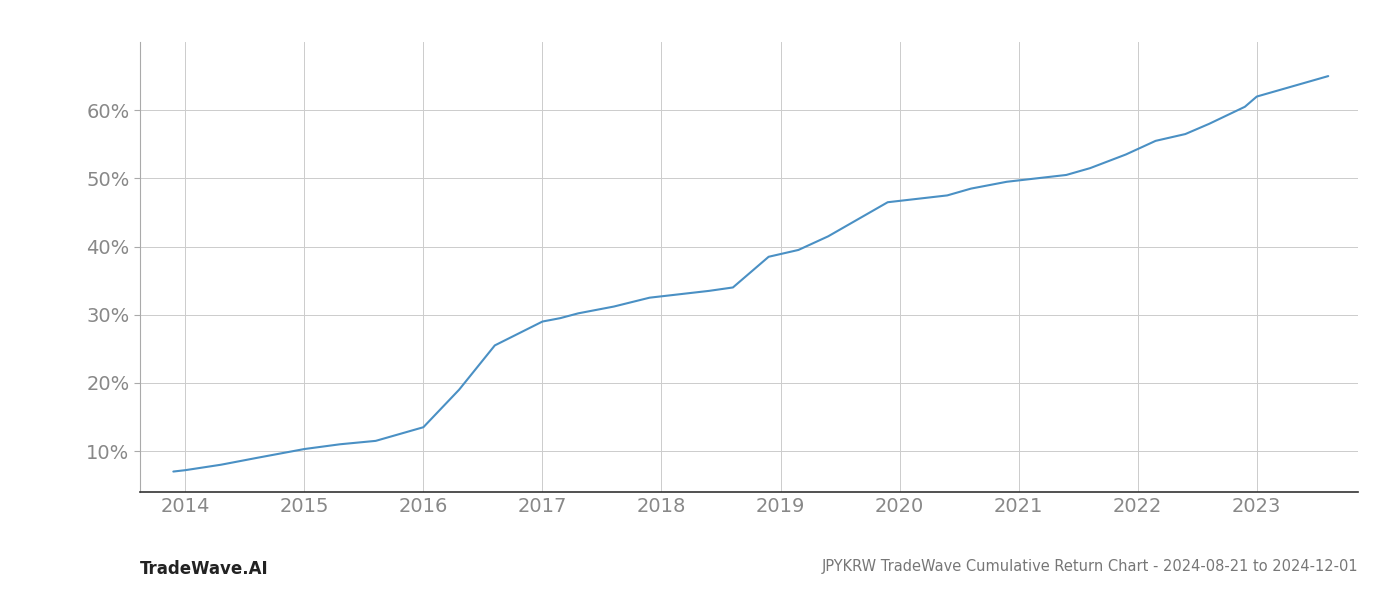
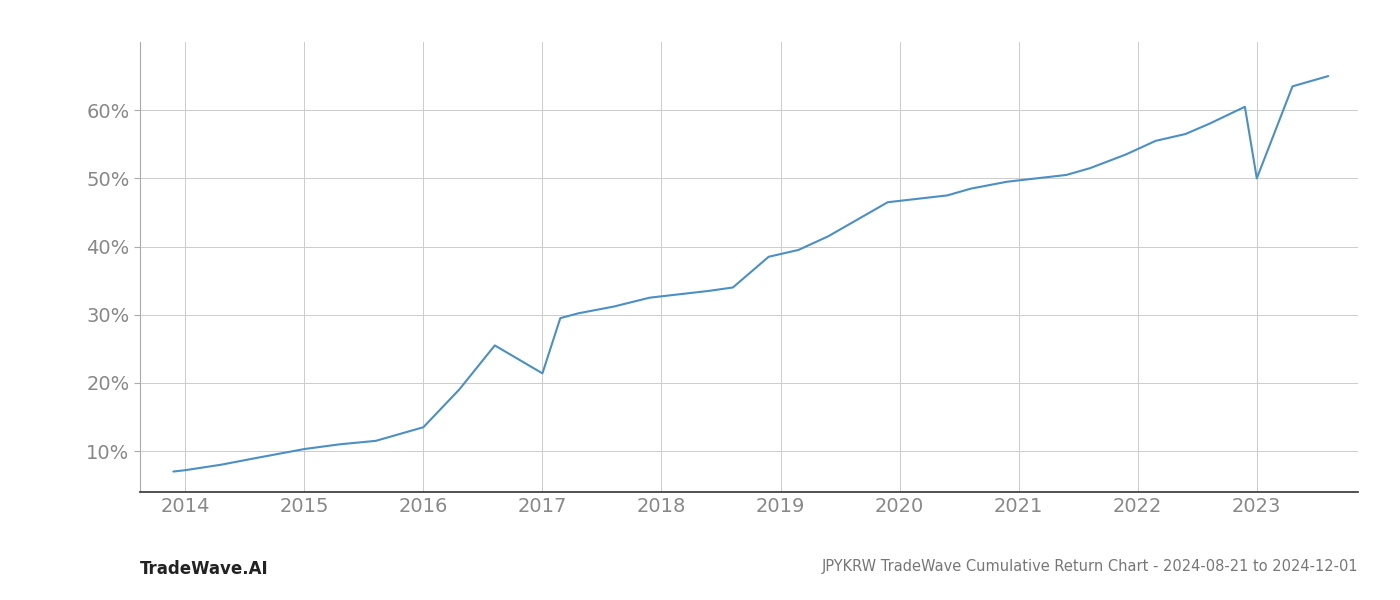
2017: 29.0% -> 21.4%
2023: 62.0% -> 50.0%
